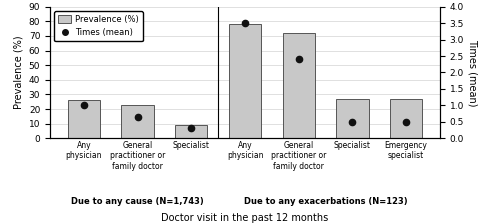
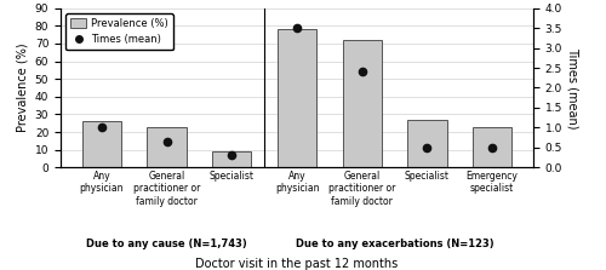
Emergency specialist: 27 -> 23
